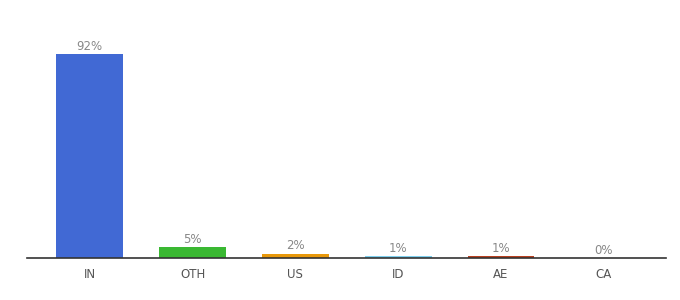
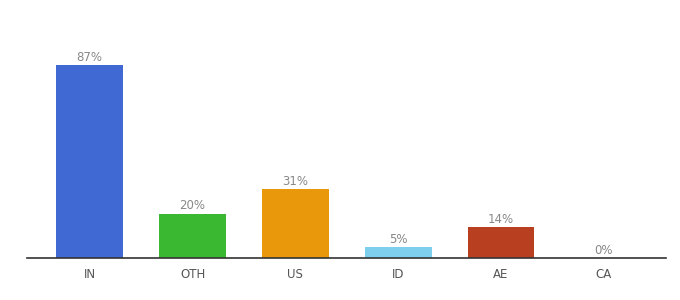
IN: 92% -> 87%
OTH: 5% -> 20%
US: 2% -> 31%
ID: 1% -> 5%
AE: 1% -> 14%
